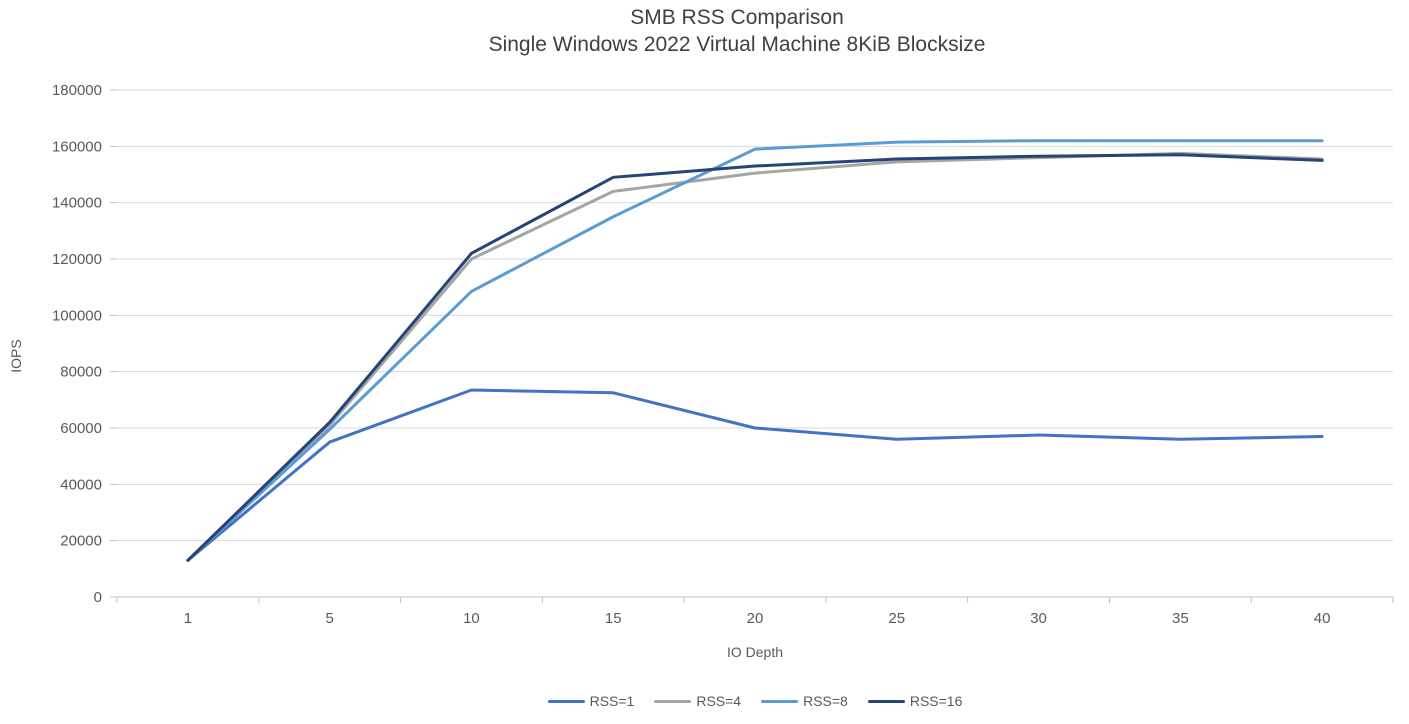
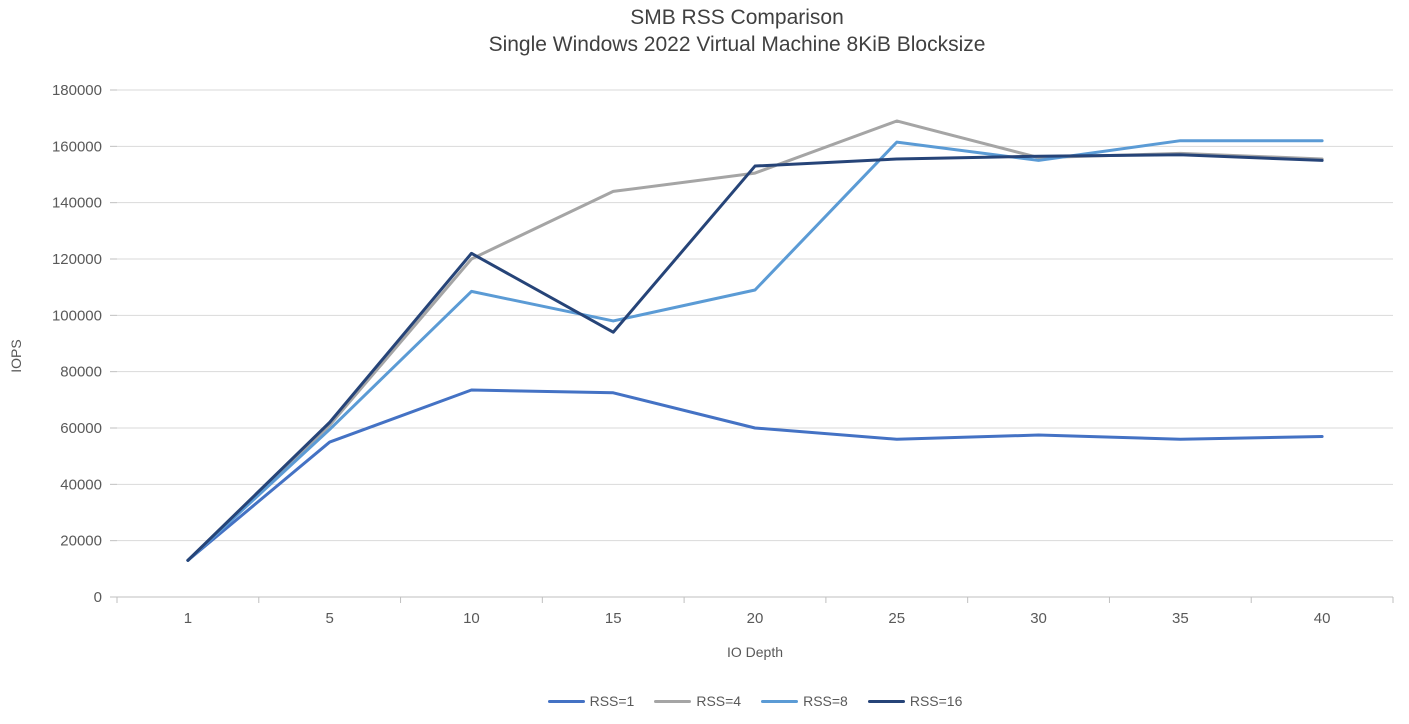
RSS=8/15: 135000 -> 98000
RSS=16/15: 149000 -> 94000
RSS=8/20: 159000 -> 109000
RSS=4/25: 154000 -> 169000
RSS=8/30: 162000 -> 155000
